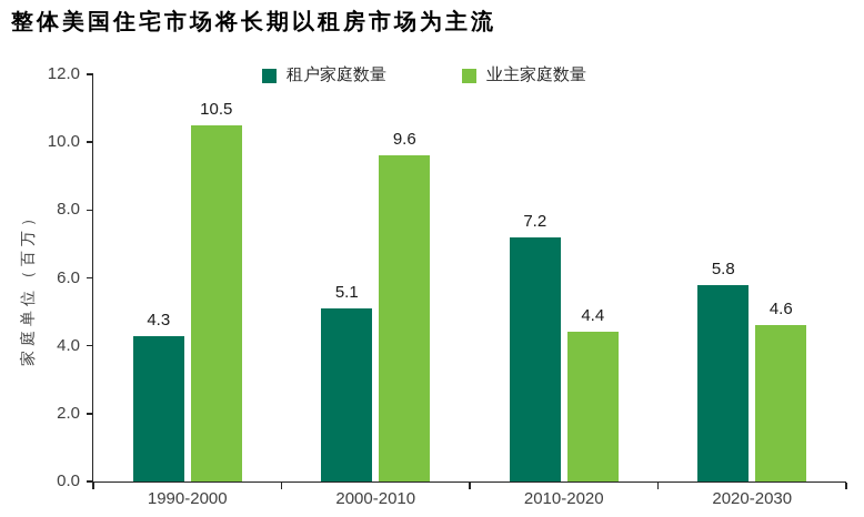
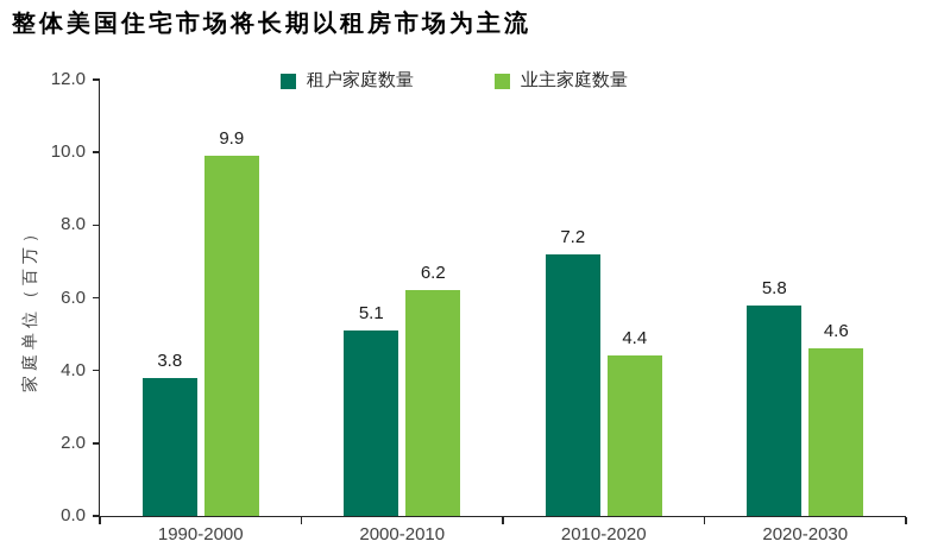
租户家庭数量/1990-2000: 4.3 -> 3.8
业主家庭数量/1990-2000: 10.5 -> 9.9
业主家庭数量/2000-2010: 9.6 -> 6.2
